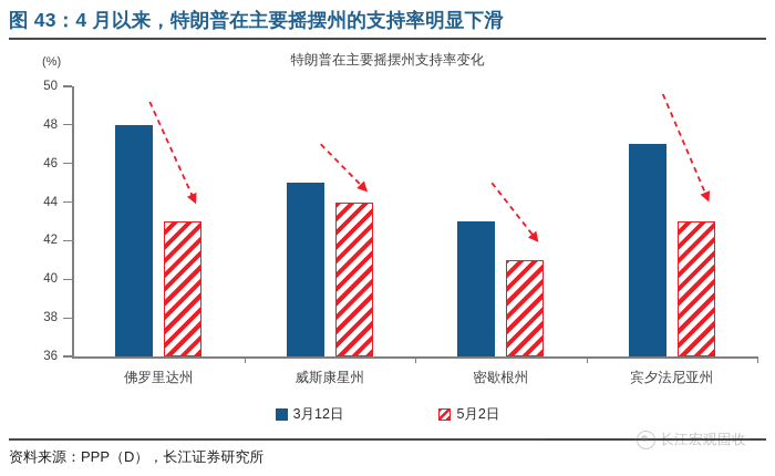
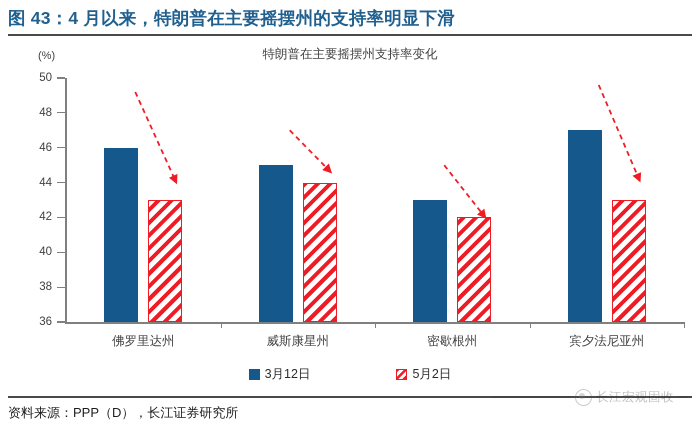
3月12日/佛罗里达州: 48 -> 46
5月2日/密歇根州: 41 -> 42
